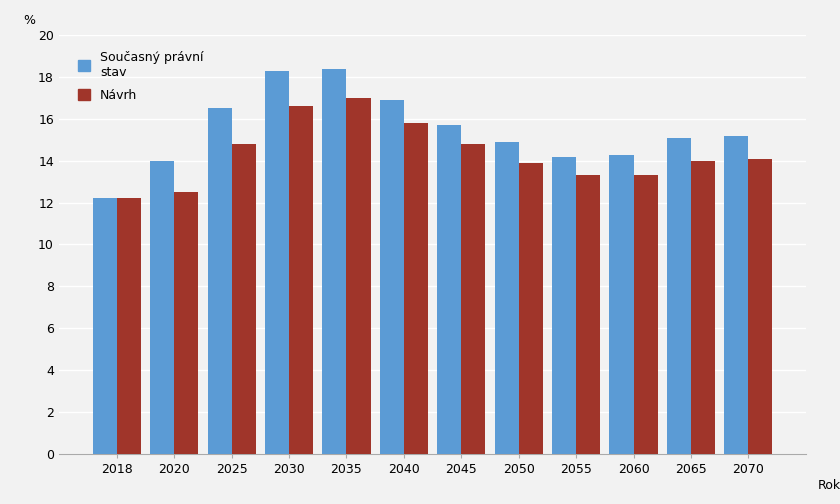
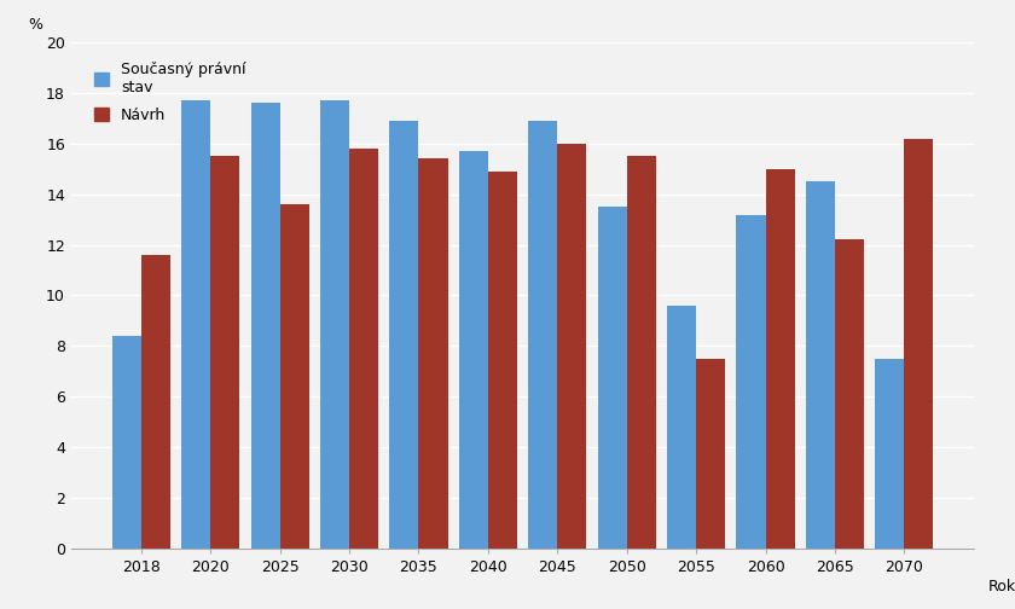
Současný právní stav/2018: 12.2 -> 8.4
Návrh/2018: 12.2 -> 11.6
Současný právní stav/2020: 14.0 -> 17.7
Návrh/2020: 12.5 -> 15.5
Současný právní stav/2025: 16.5 -> 17.6
Návrh/2025: 14.8 -> 13.6
Současný právní stav/2030: 18.3 -> 17.7
Návrh/2030: 16.6 -> 15.8
Současný právní stav/2035: 18.4 -> 16.9
Návrh/2035: 17.0 -> 15.4
Současný právní stav/2040: 16.9 -> 15.7
Návrh/2040: 15.8 -> 14.9
Současný právní stav/2045: 15.7 -> 16.9
Návrh/2045: 14.8 -> 16.0
Současný právní stav/2050: 14.9 -> 13.5
Návrh/2050: 13.9 -> 15.5
Současný právní stav/2055: 14.2 -> 9.6
Návrh/2055: 13.3 -> 7.5
Současný právní stav/2060: 14.3 -> 13.2
Návrh/2060: 13.3 -> 15.0
Současný právní stav/2065: 15.1 -> 14.5
Návrh/2065: 14.0 -> 12.2
Současný právní stav/2070: 15.2 -> 7.5
Návrh/2070: 14.1 -> 16.2
